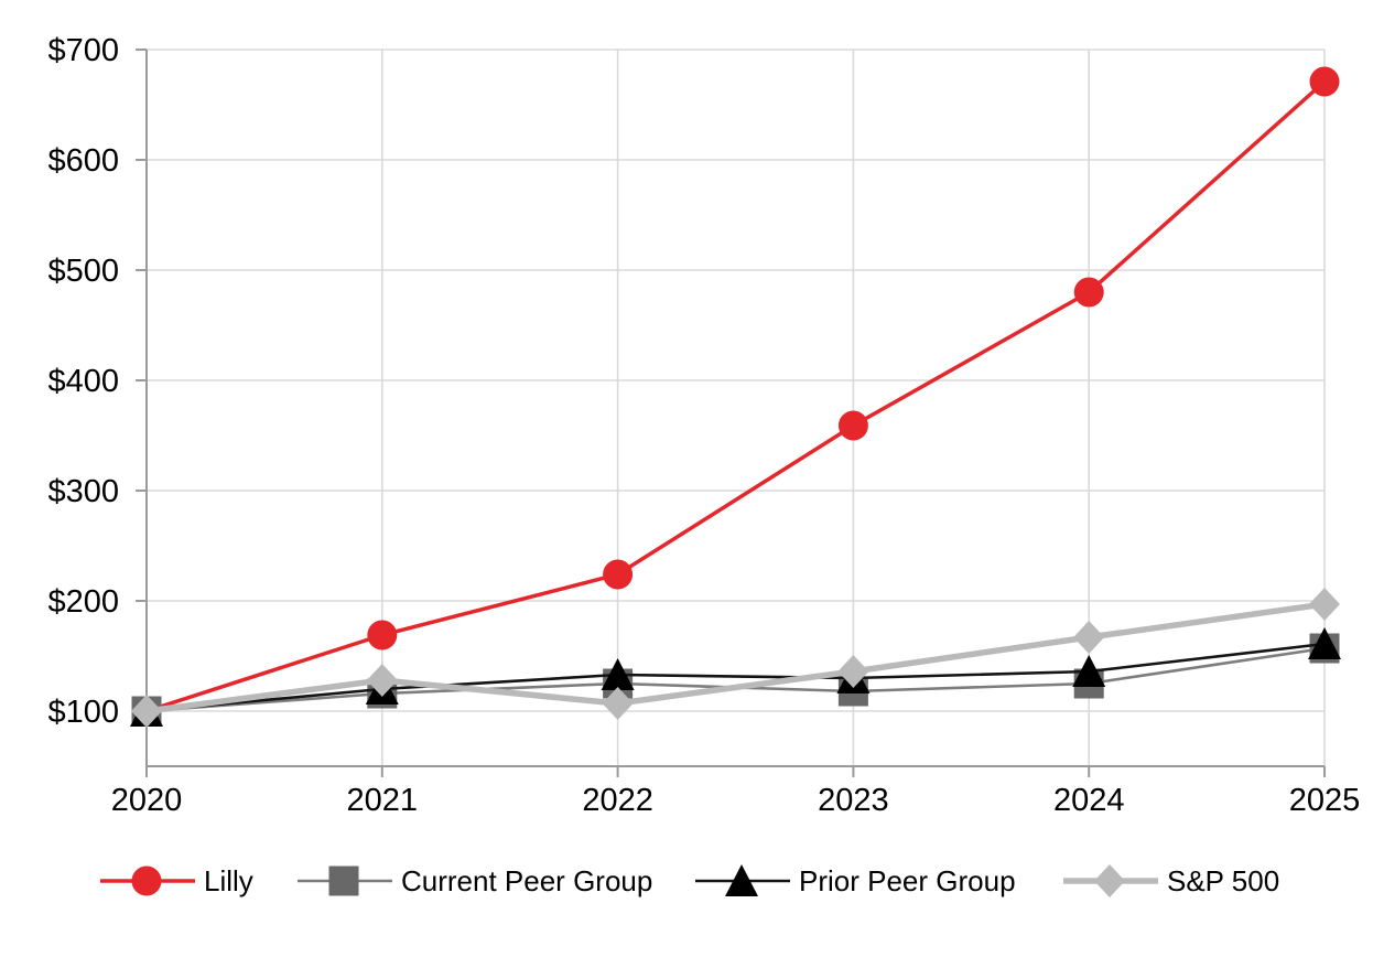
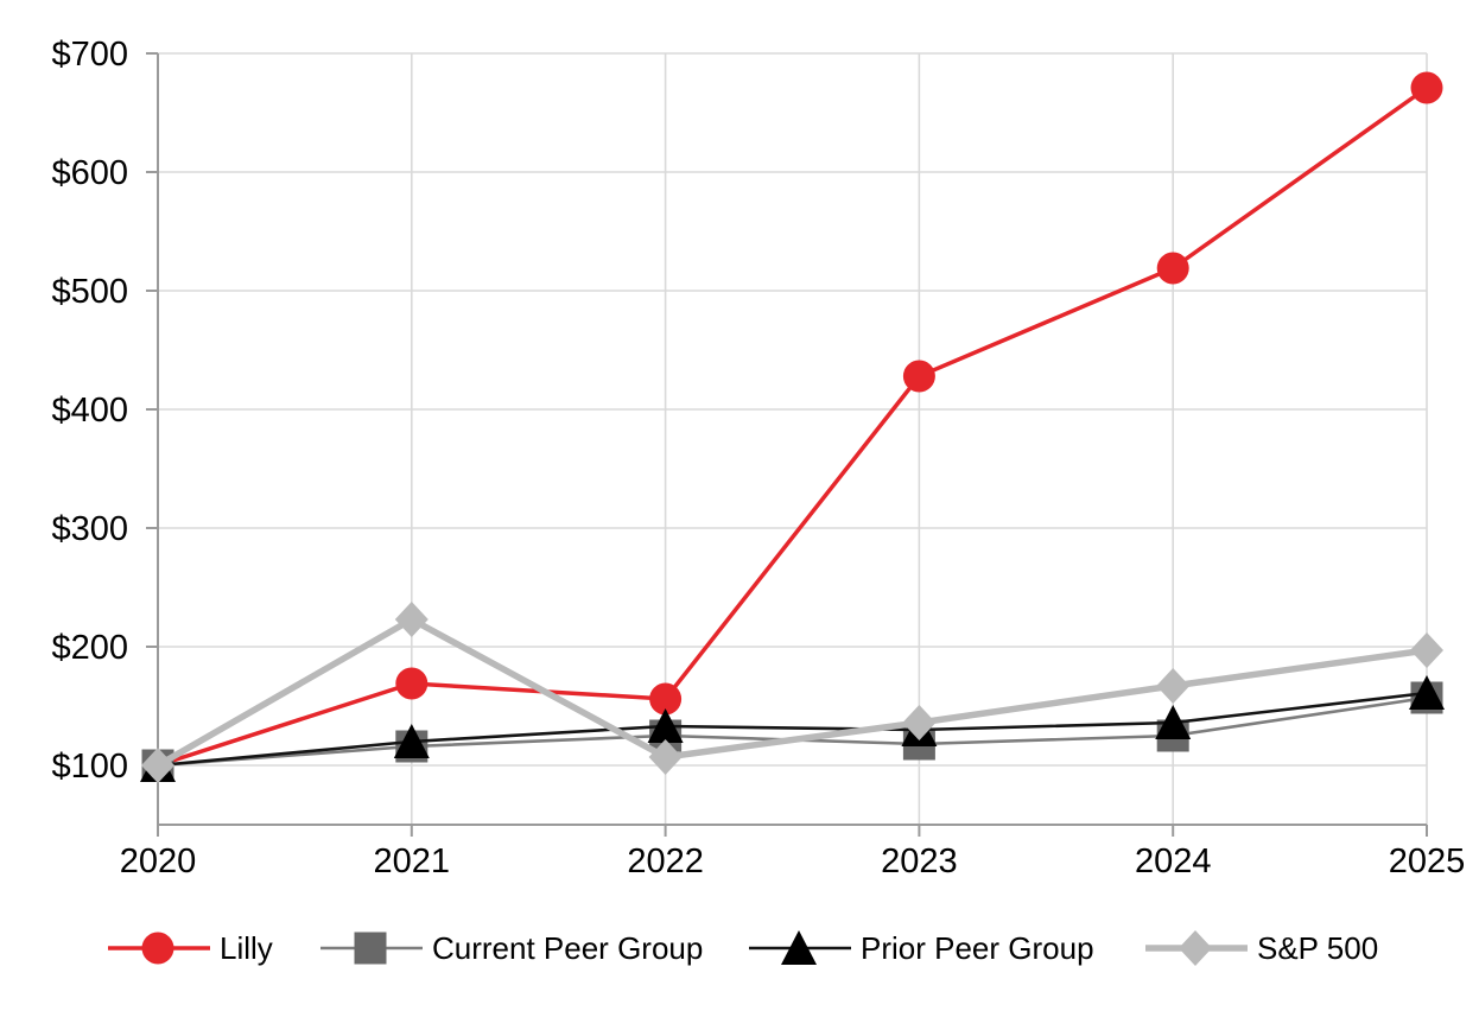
S&P 500/2021: $128 -> $223
Lilly/2022: $224 -> $156
Lilly/2023: $359 -> $428
Lilly/2024: $480 -> $519
